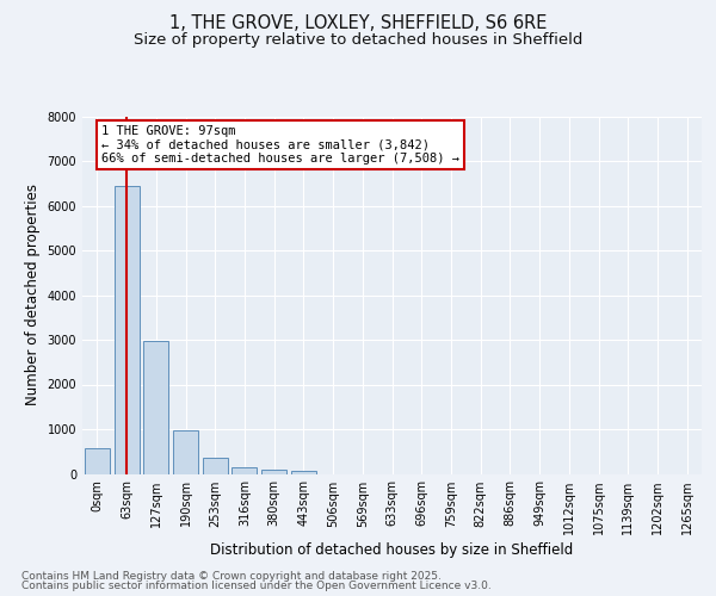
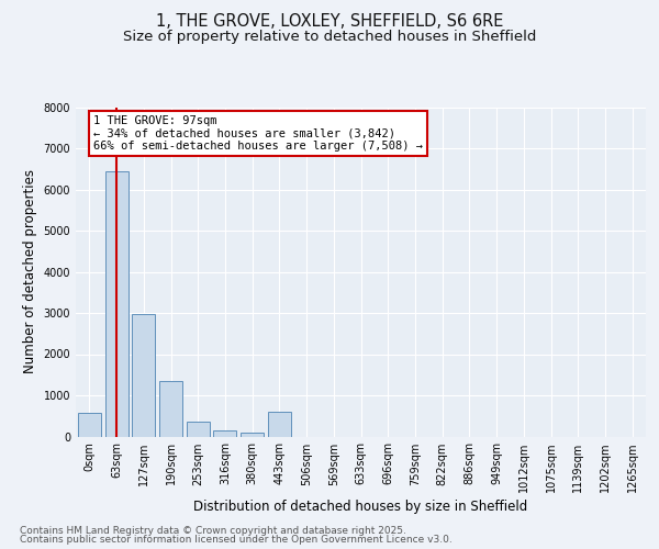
190sqm: 970 -> 1350
443sqm: 60 -> 600
